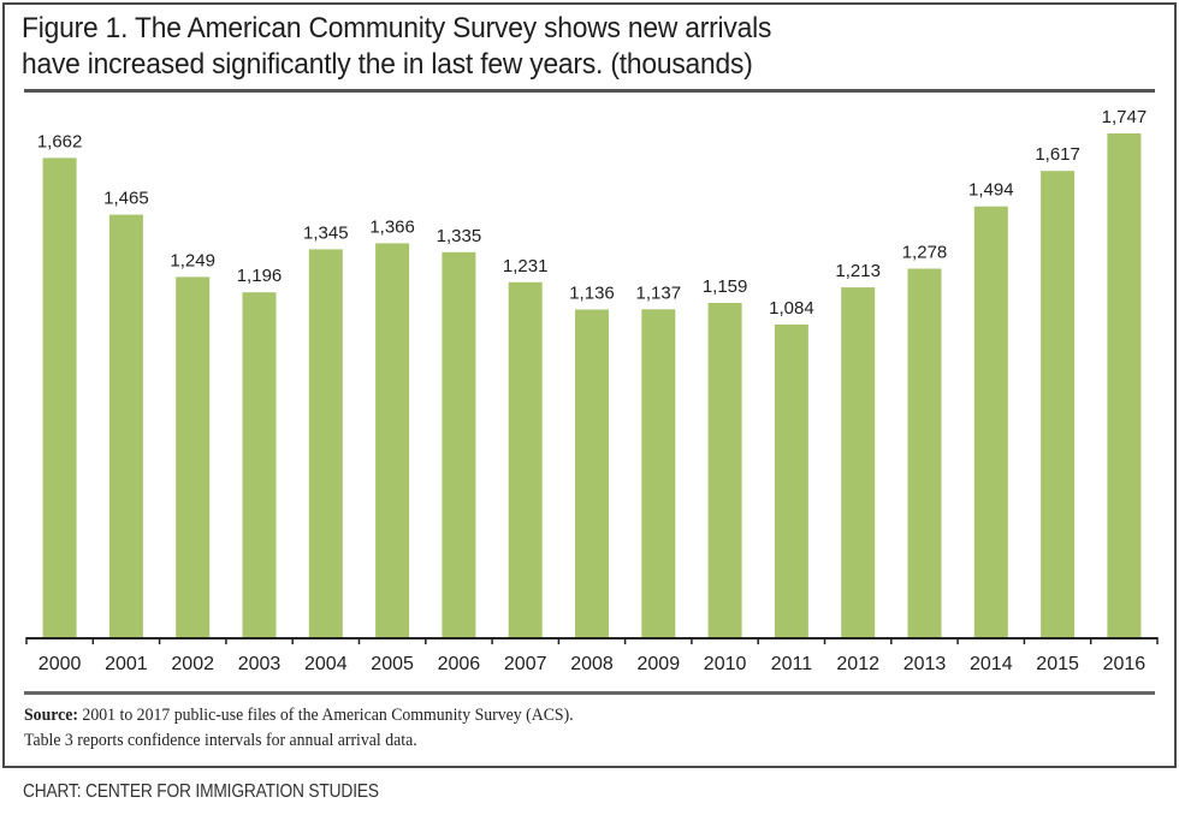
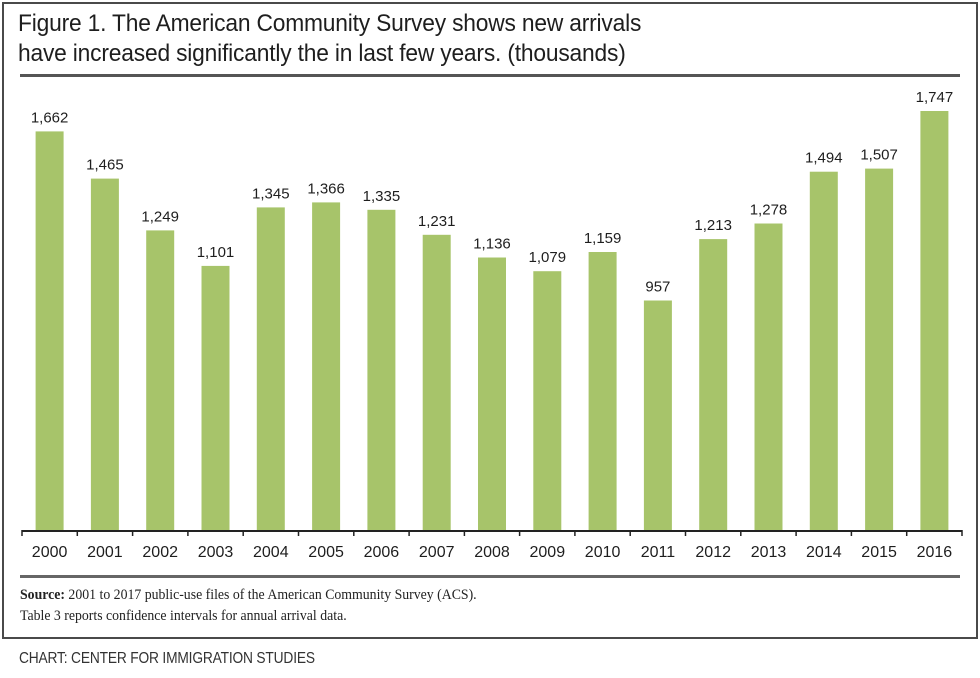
2003: 1,196 -> 1,101
2009: 1,137 -> 1,079
2011: 1,084 -> 957
2015: 1,617 -> 1,507
